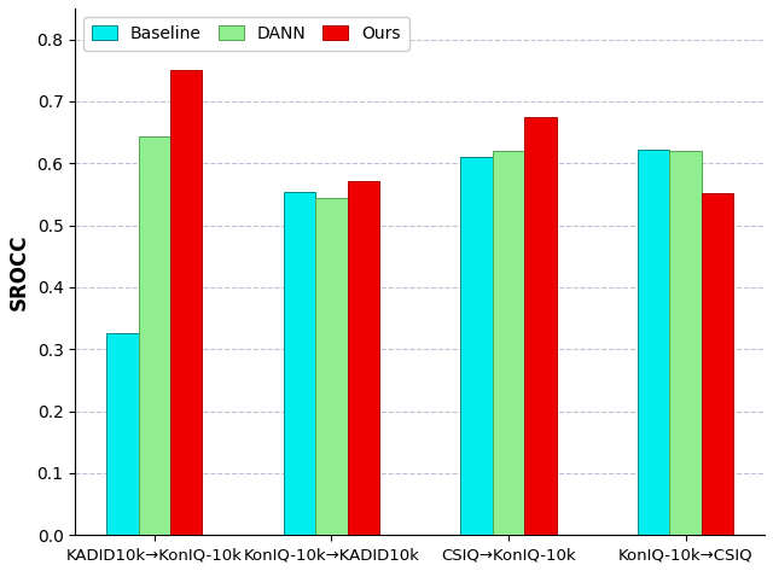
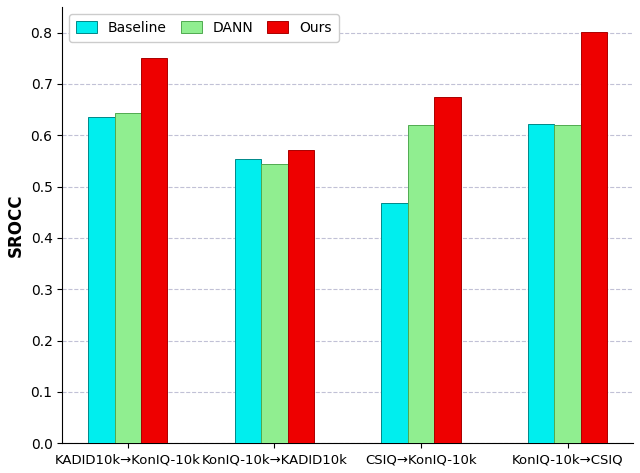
Baseline/KADID10k→KonIQ-10k: 0.326 -> 0.636
Baseline/CSIQ→KonIQ-10k: 0.610 -> 0.468
Ours/KonIQ-10k→CSIQ: 0.552 -> 0.802
